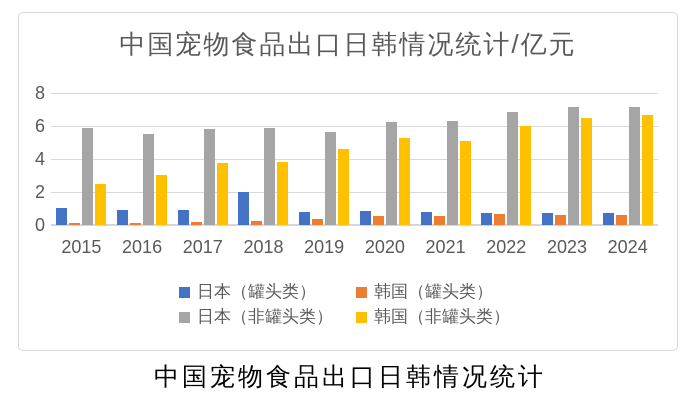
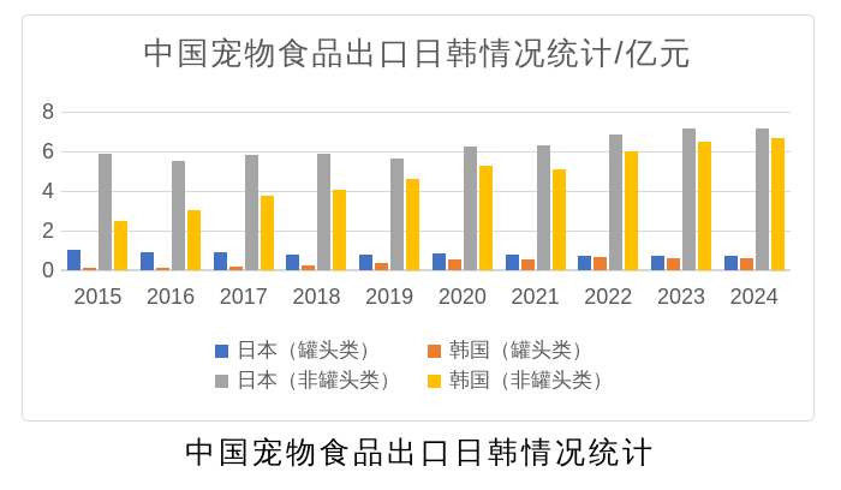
日本（罐头类）/2018: 2.0 -> 0.8
韩国（非罐头类）/2018: 3.8 -> 4.0
